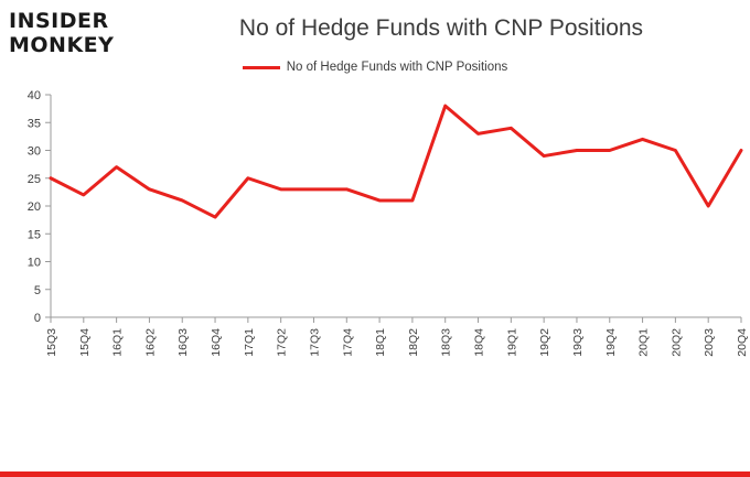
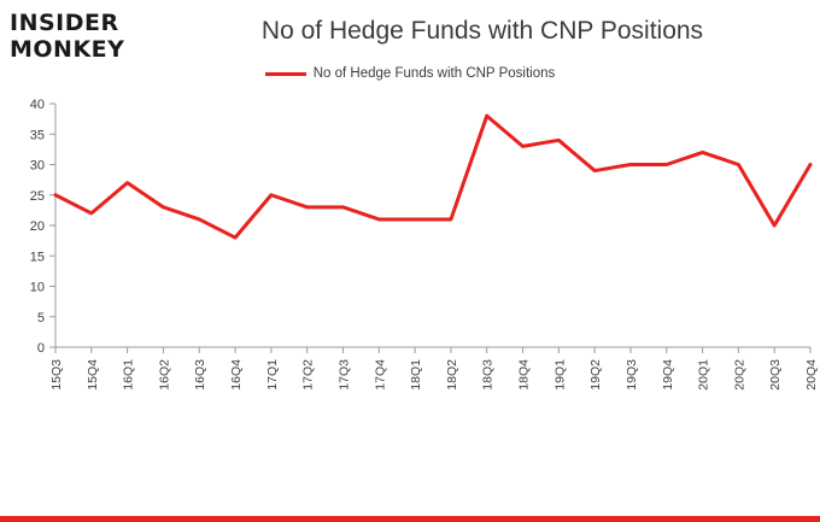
17Q4: 23 -> 21
